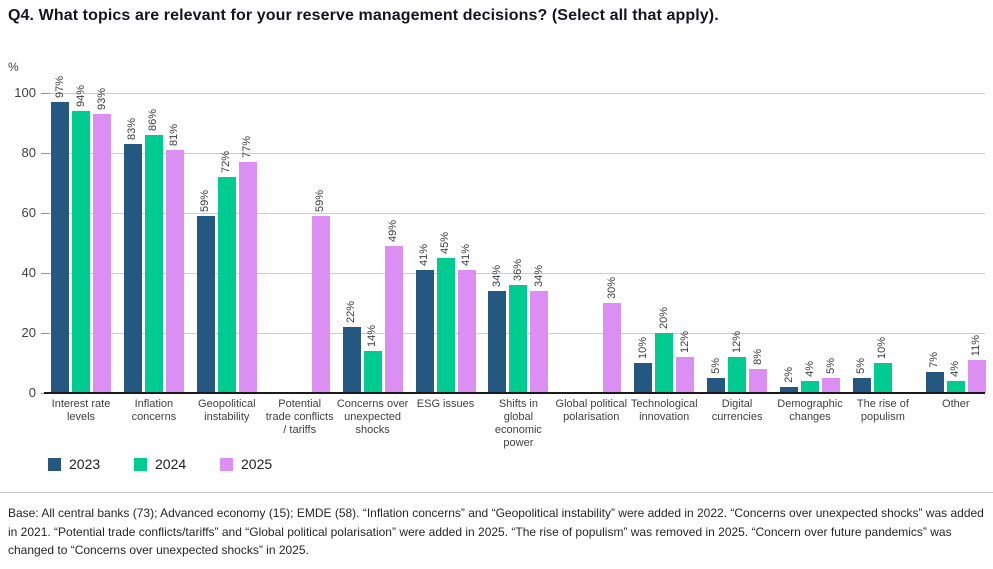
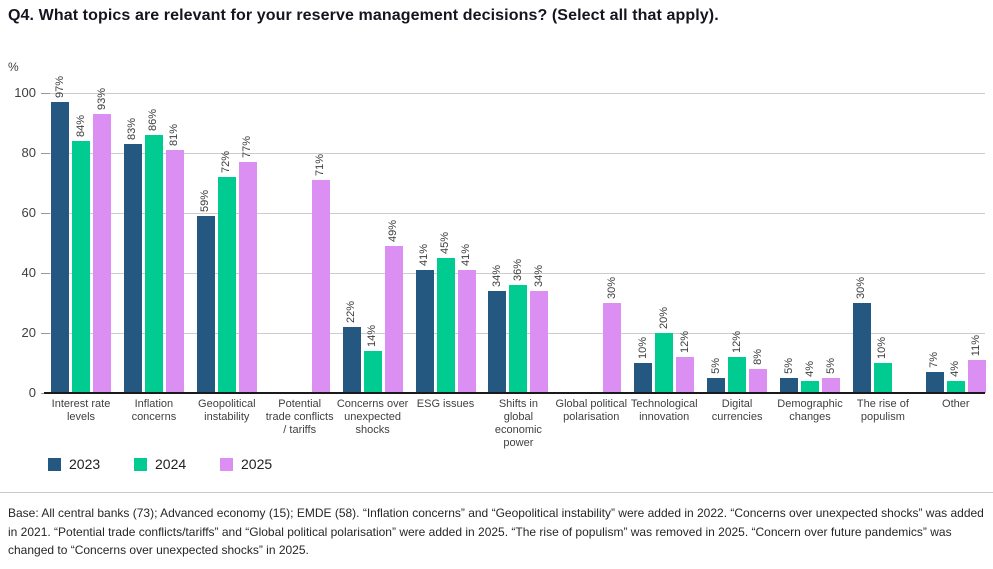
2024/Interest rate levels: 94% -> 84%
2025/Potential trade conflicts / tariffs: 59% -> 71%
2023/Demographic changes: 2% -> 5%
2023/The rise of populism: 5% -> 30%
